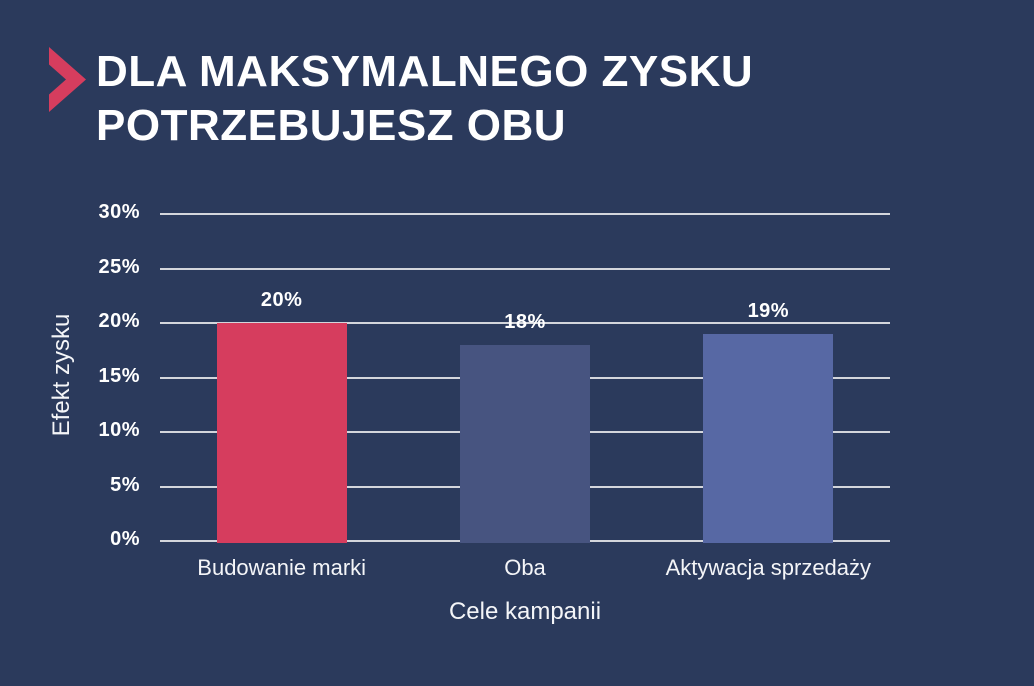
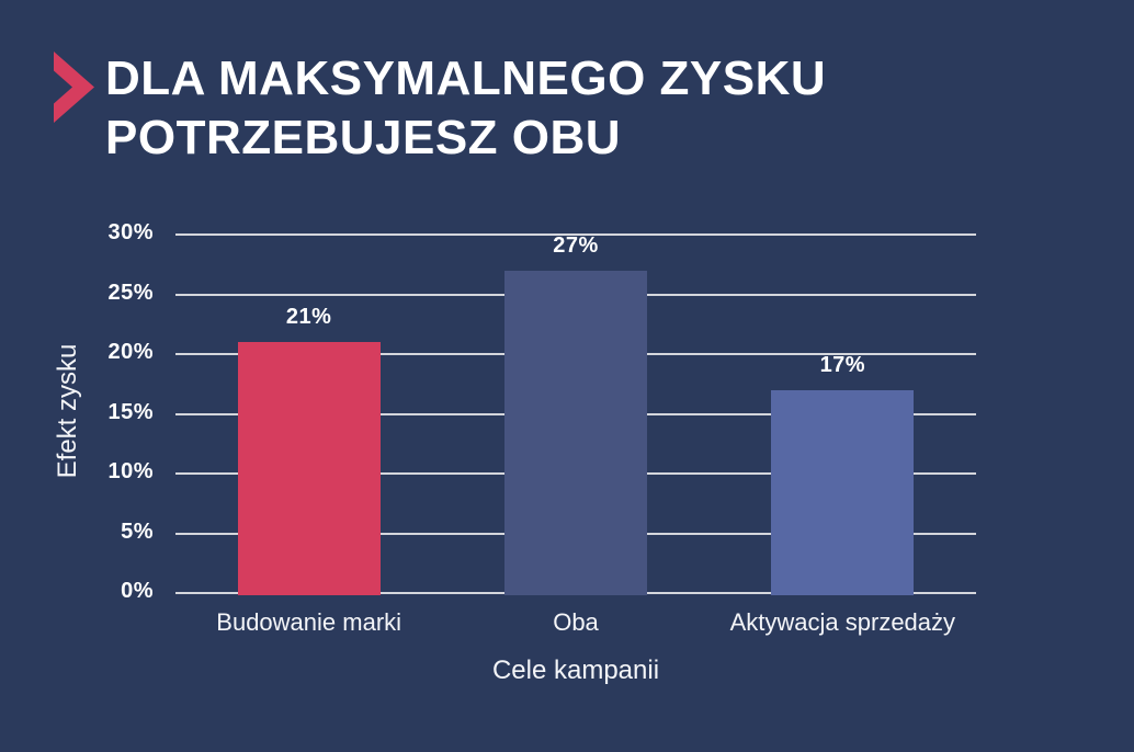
Budowanie marki: 20% -> 21%
Oba: 18% -> 27%
Aktywacja sprzedaży: 19% -> 17%
